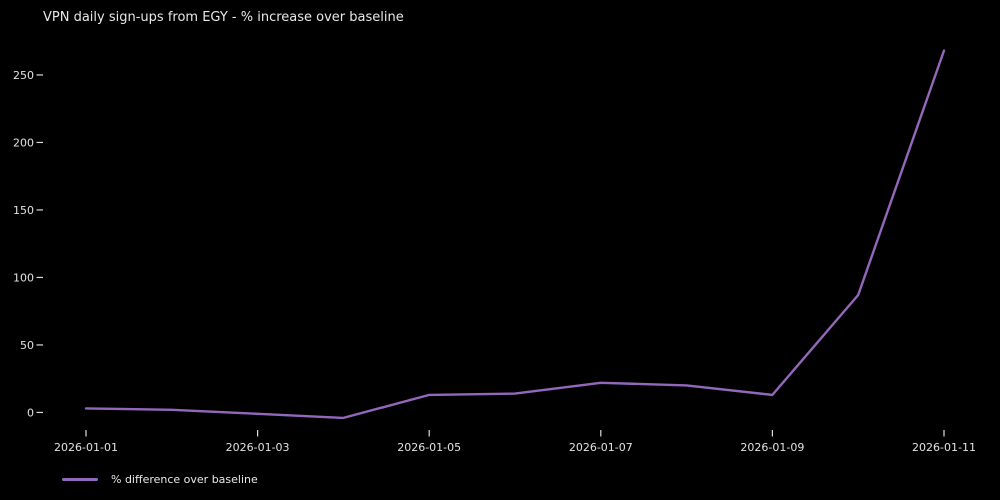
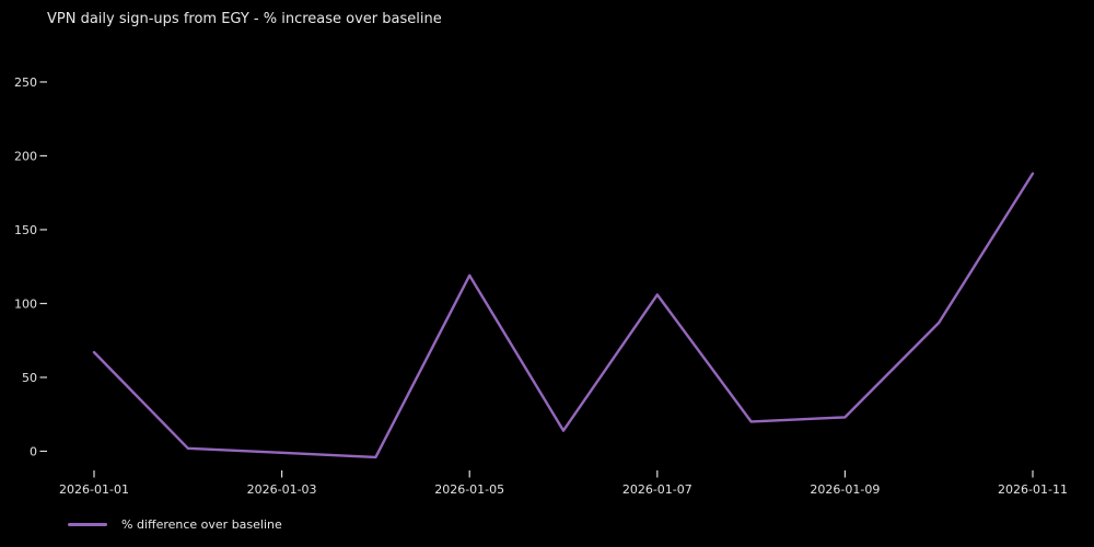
2026-01-01: 3 -> 67
2026-01-05: 13 -> 119
2026-01-07: 22 -> 106
2026-01-09: 13 -> 23
2026-01-11: 268 -> 188
